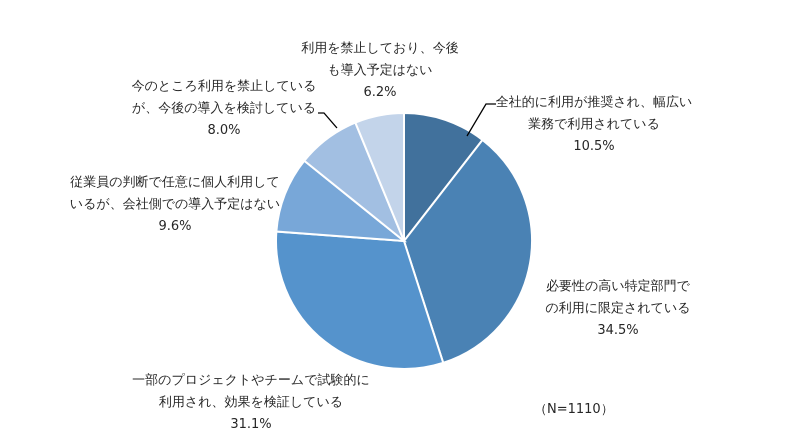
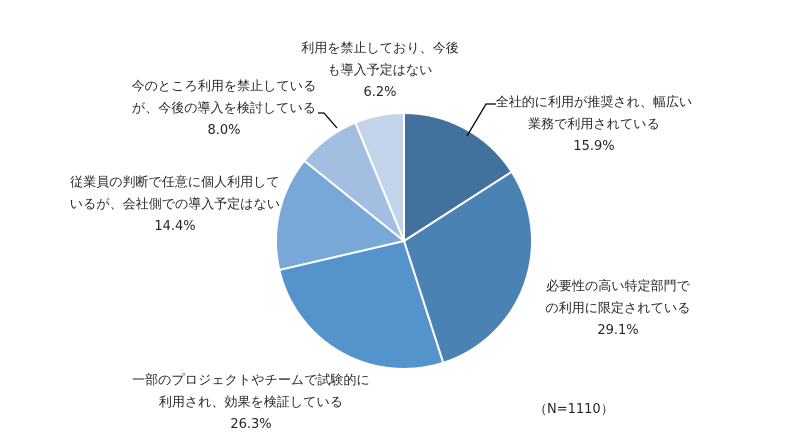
全社的に利用が推奨され、幅広い業務で利用されている: 10.5% -> 15.9%
必要性の高い特定部門での利用に限定されている: 34.5% -> 29.1%
一部のプロジェクトやチームで試験的に利用され、効果を検証している: 31.1% -> 26.3%
従業員の判断で任意に個人利用しているが、会社側での導入予定はない: 9.6% -> 14.4%
